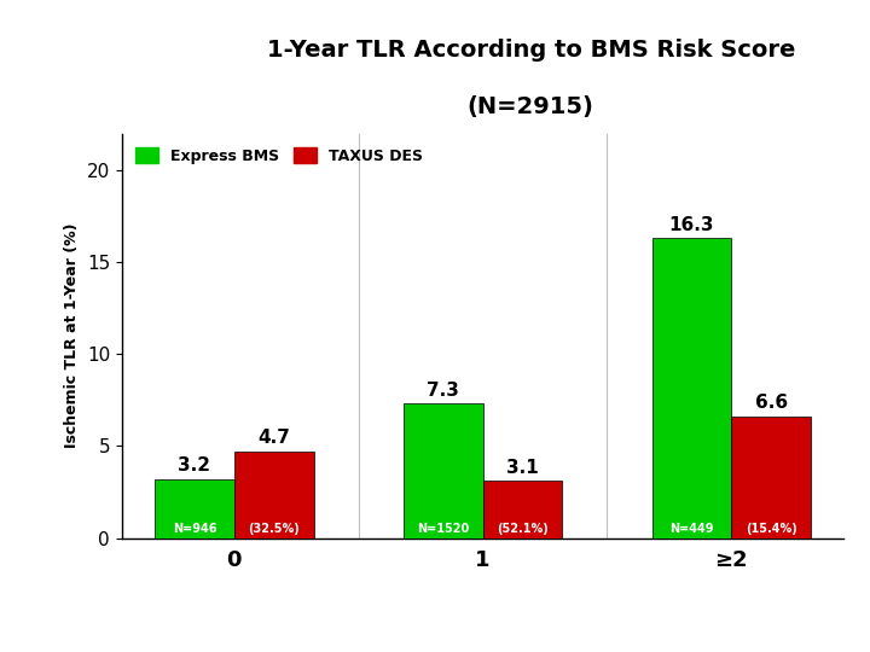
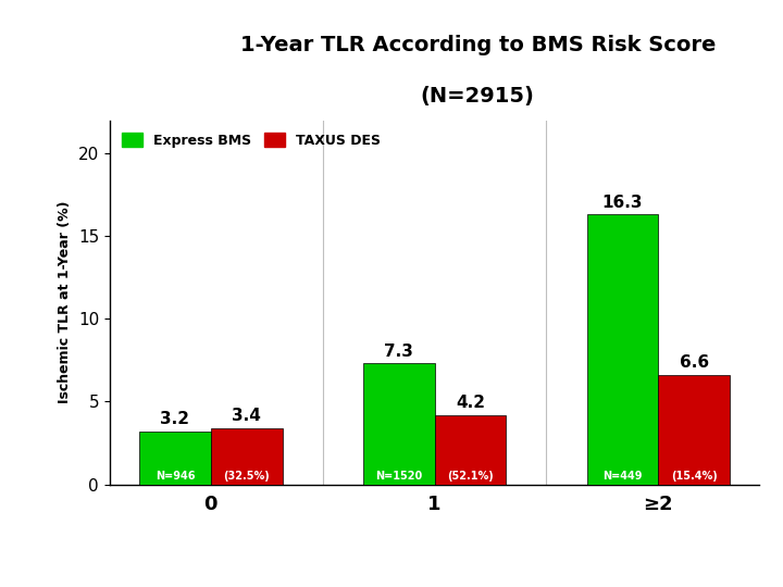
TAXUS DES/0: 4.7 -> 3.4
TAXUS DES/1: 3.1 -> 4.2
